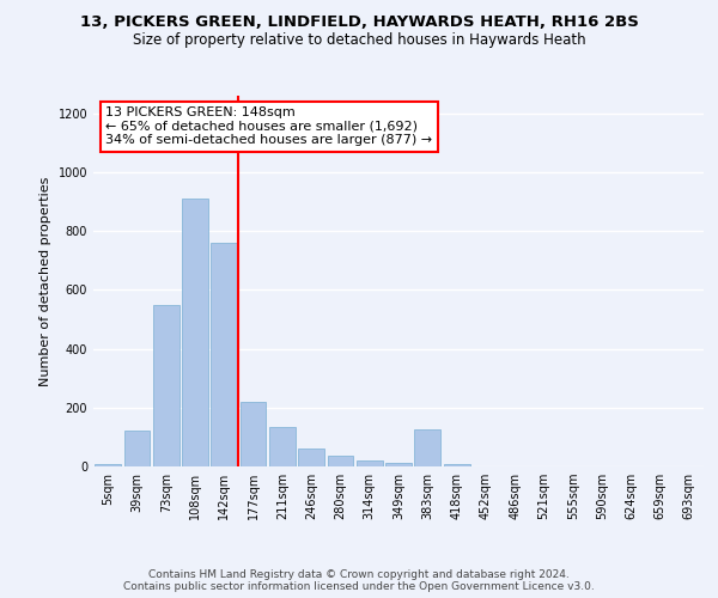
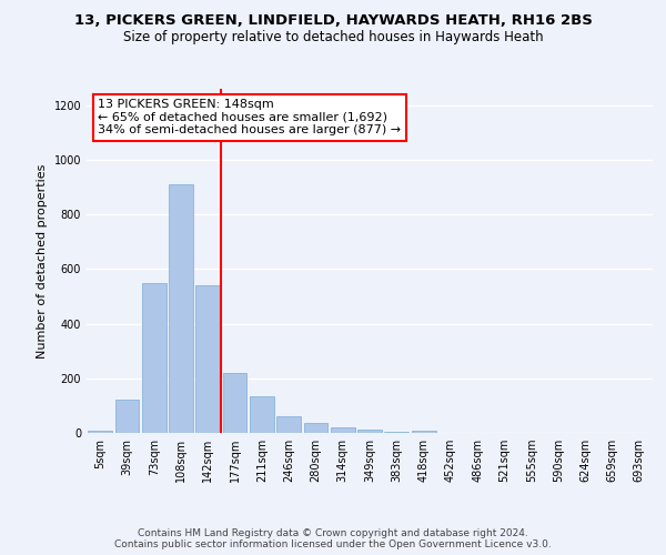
142sqm: 760 -> 540
383sqm: 125 -> 5
